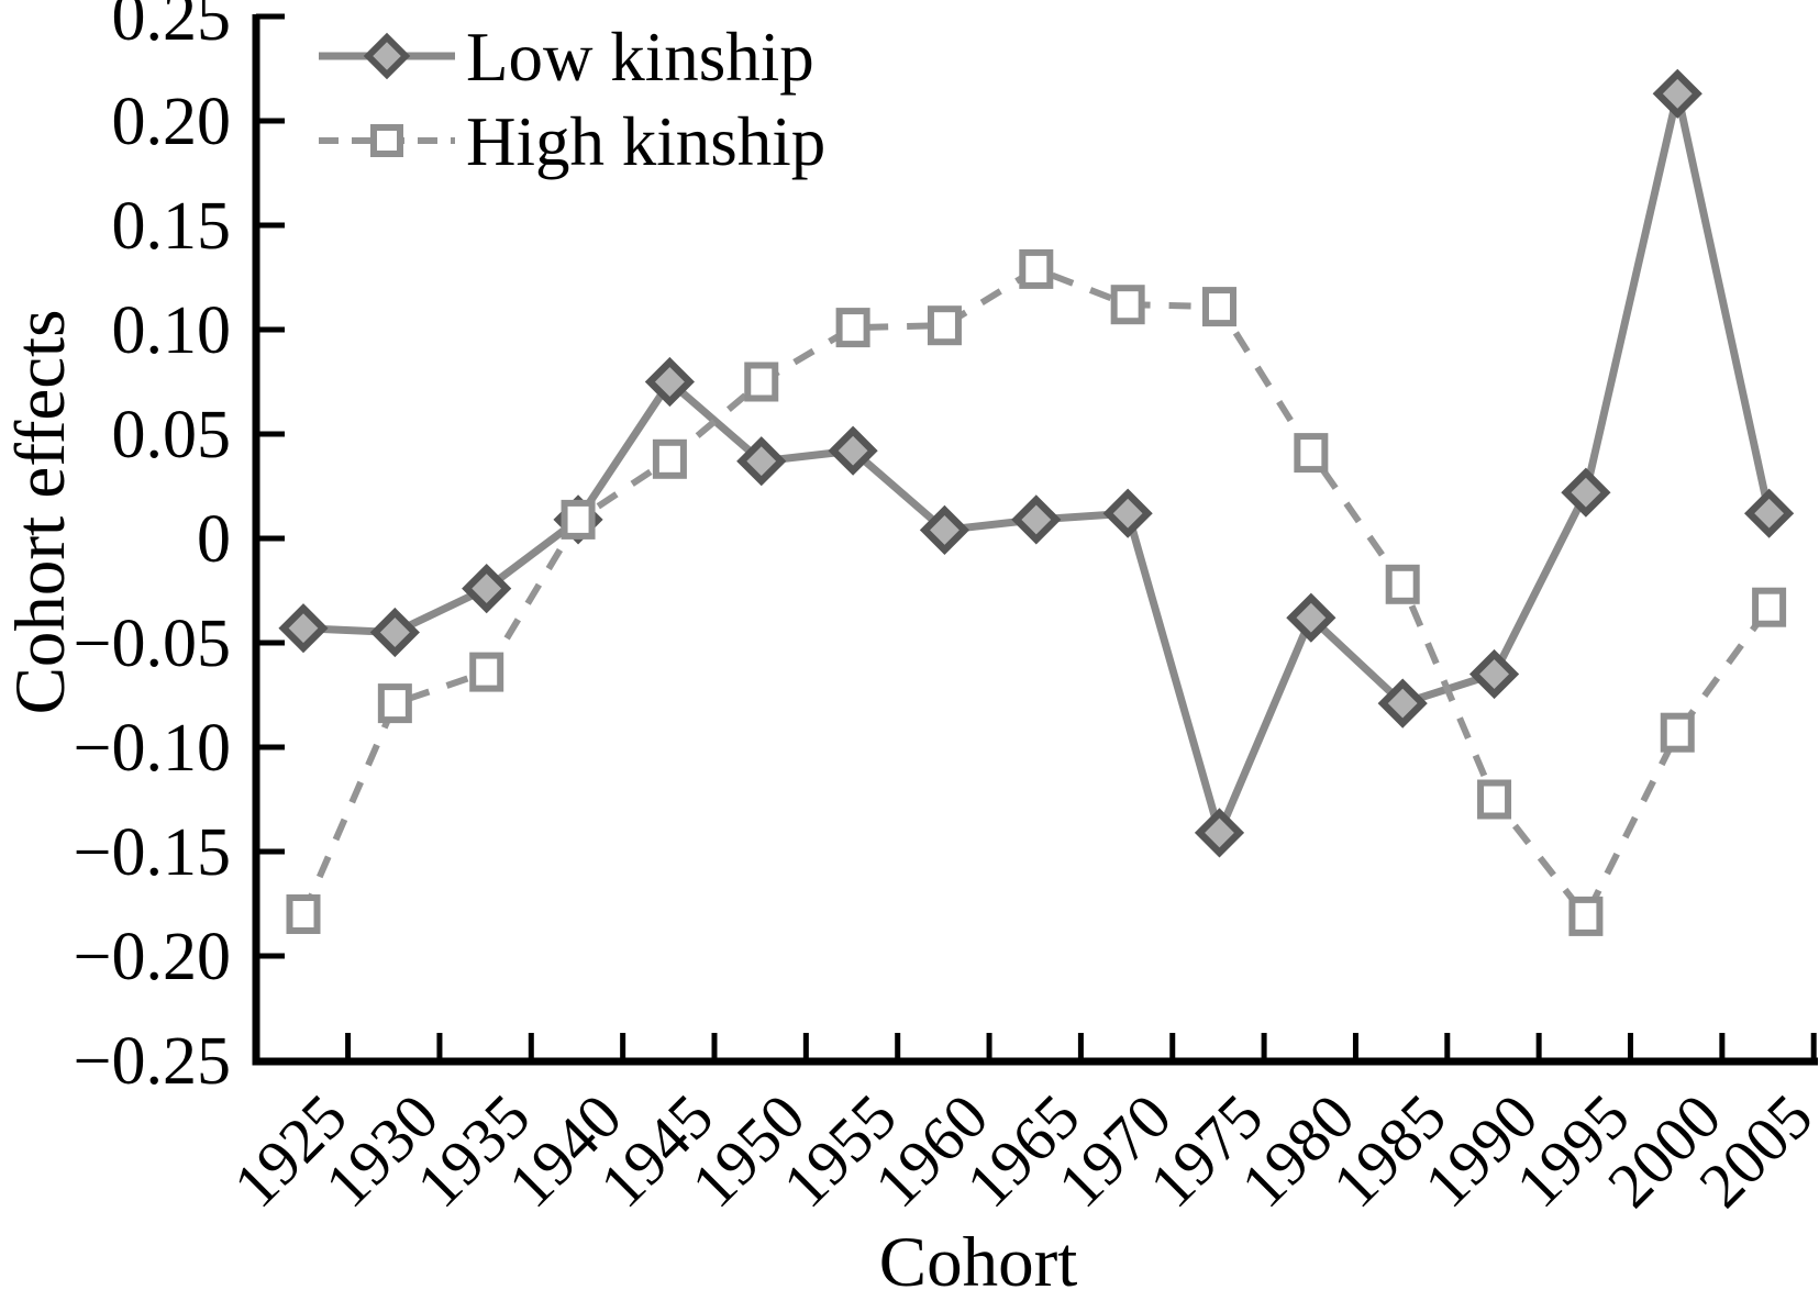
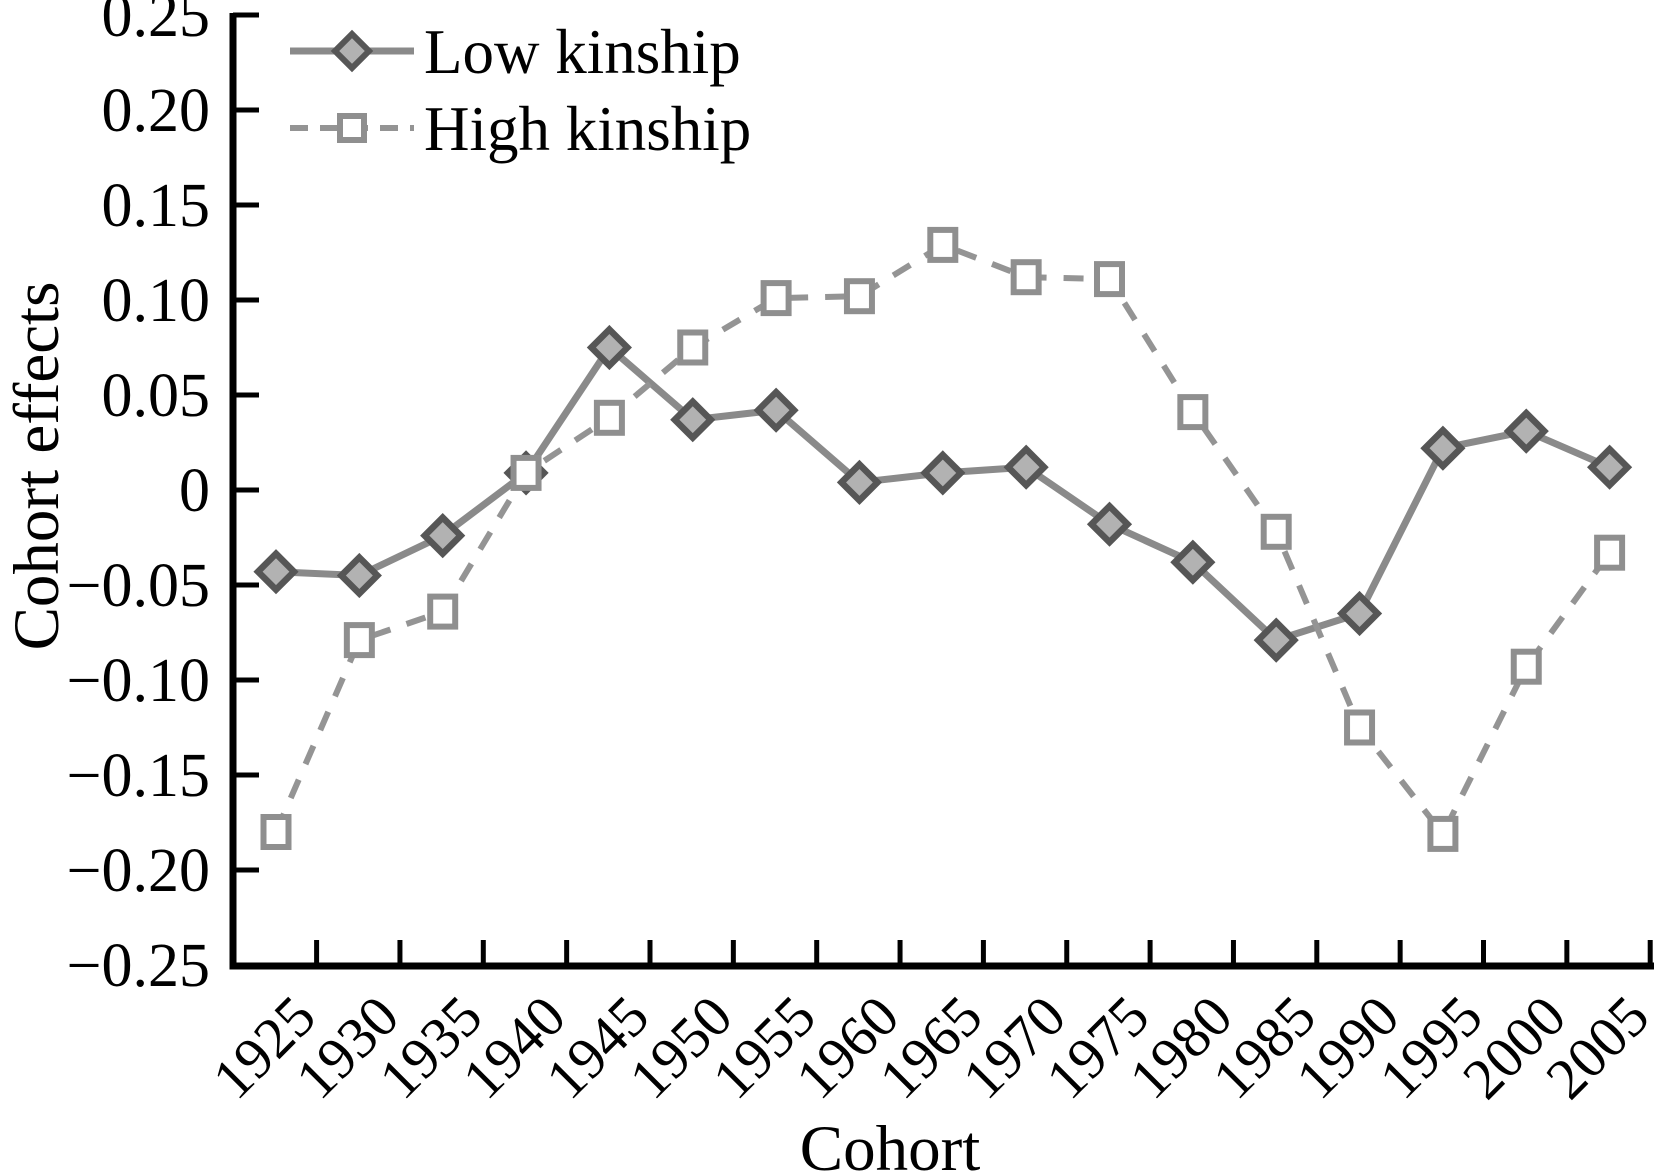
Low kinship/1975: -0.141 -> -0.018
Low kinship/2000: 0.213 -> 0.031
